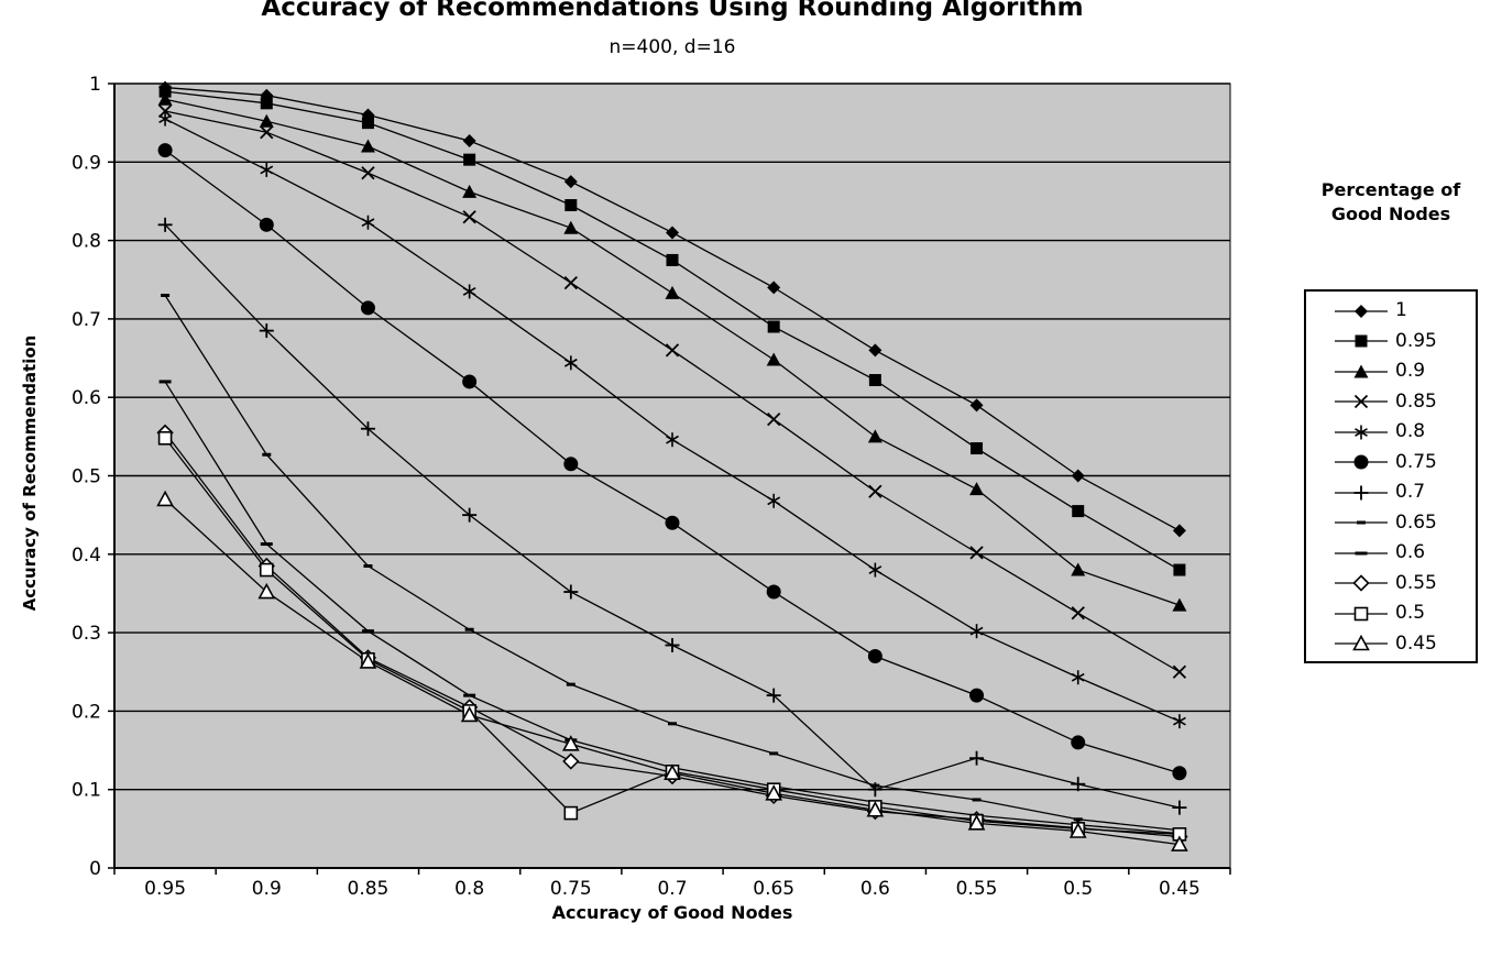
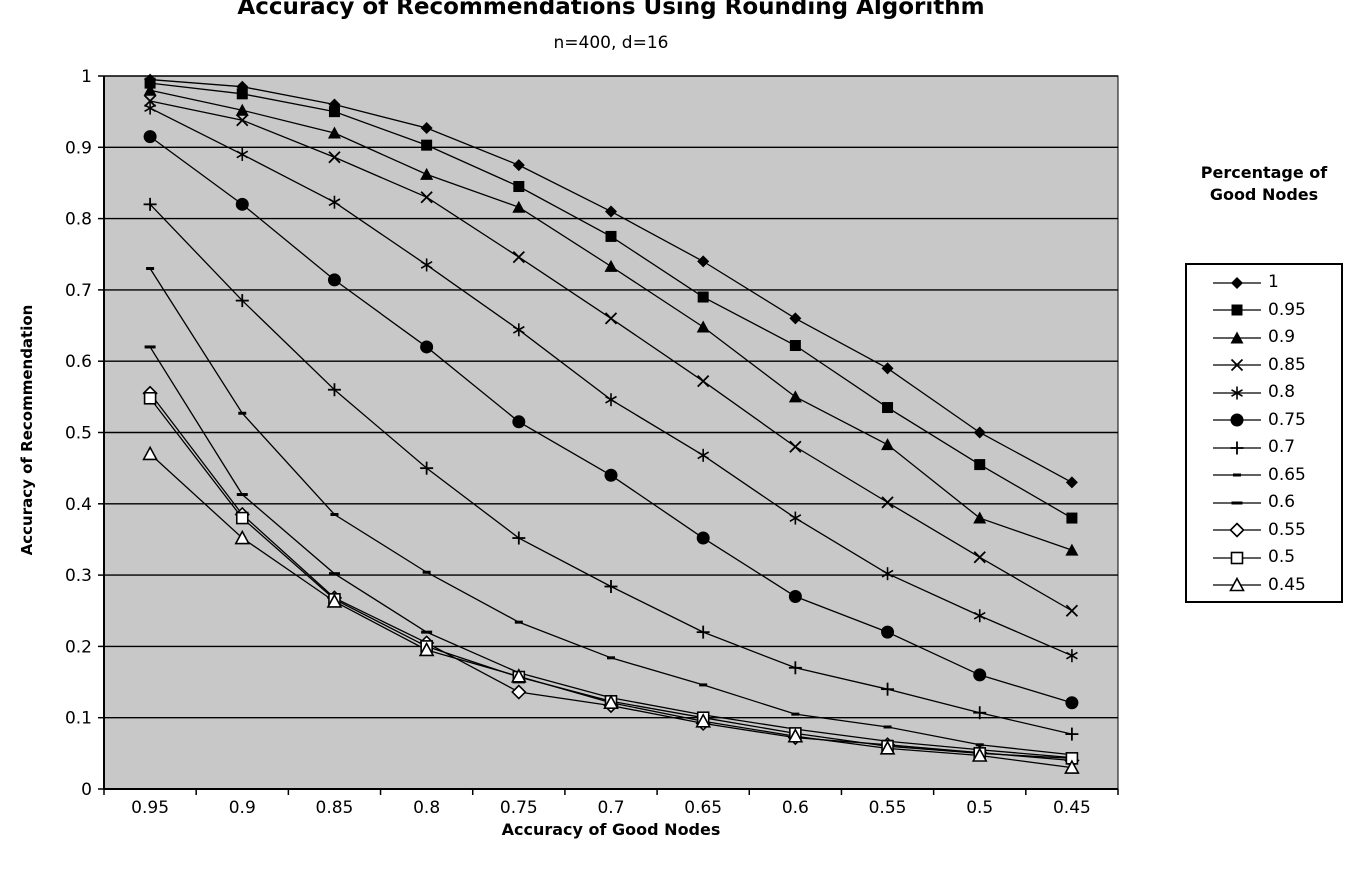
0.5/0.75: 0.07 -> 0.16
0.7/0.6: 0.10 -> 0.17
